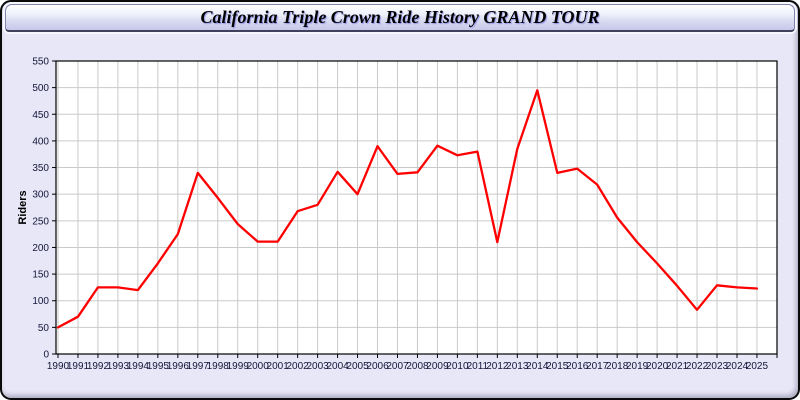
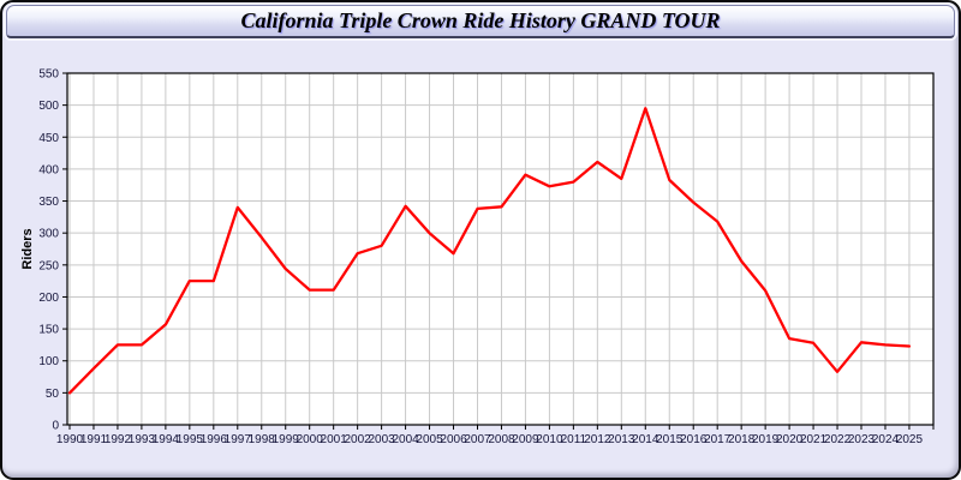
1991: 70 -> 90
1994: 120 -> 160
1995: 170 -> 220
2006: 390 -> 270
2012: 210 -> 410
2015: 340 -> 380
2020: 170 -> 140
